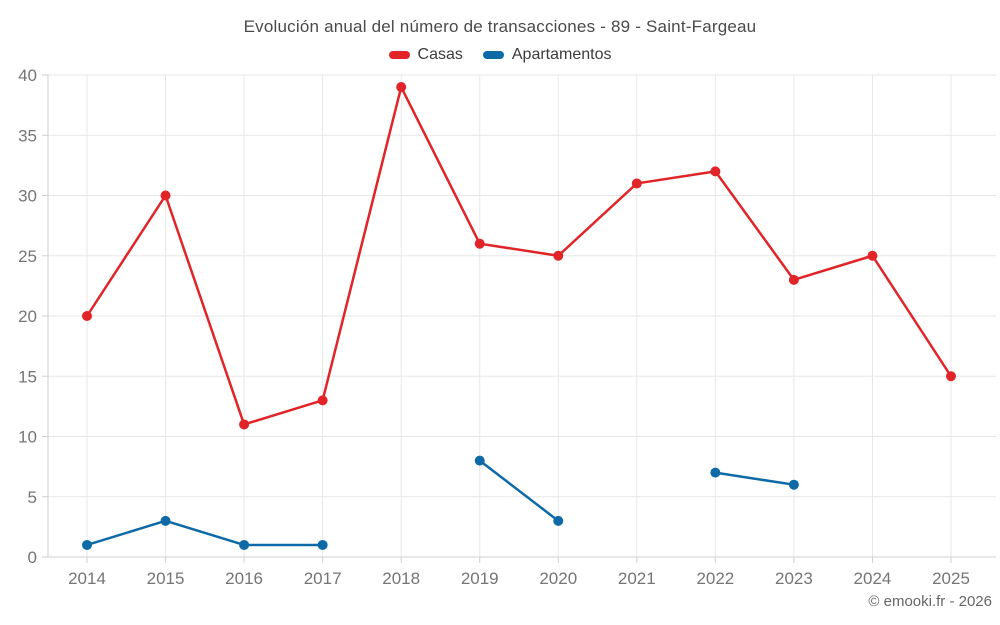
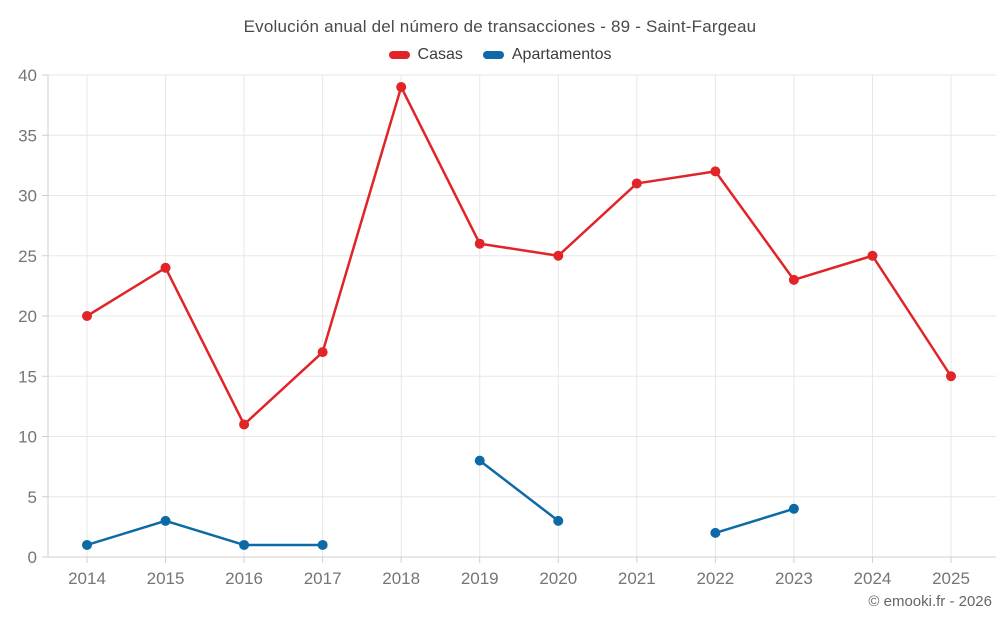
Casas/2015: 30 -> 24
Casas/2017: 13 -> 17
Apartamentos/2022: 7 -> 2
Apartamentos/2023: 6 -> 4
